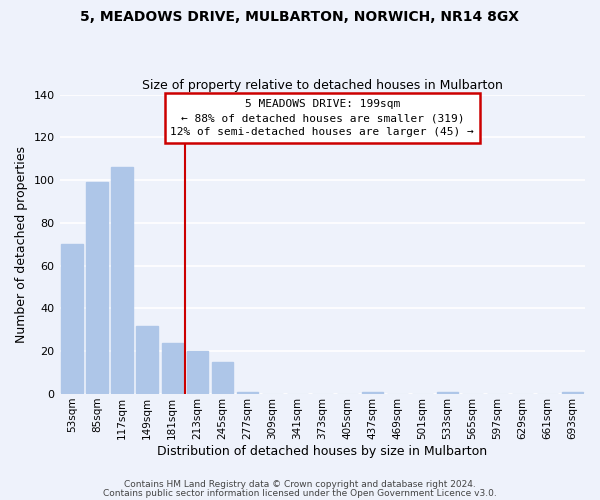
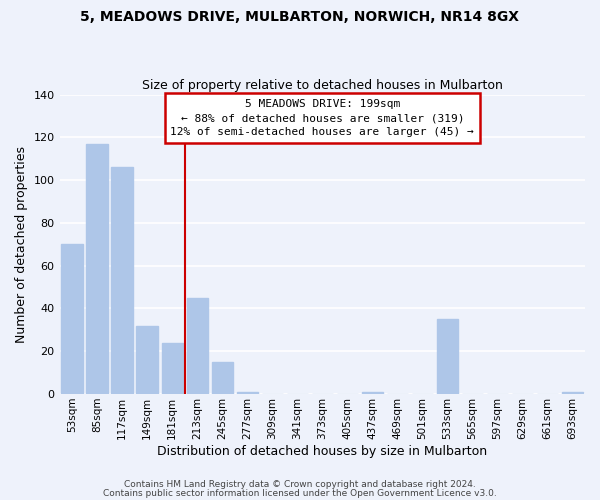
85sqm: 99 -> 117
213sqm: 20 -> 45
533sqm: 1 -> 35
